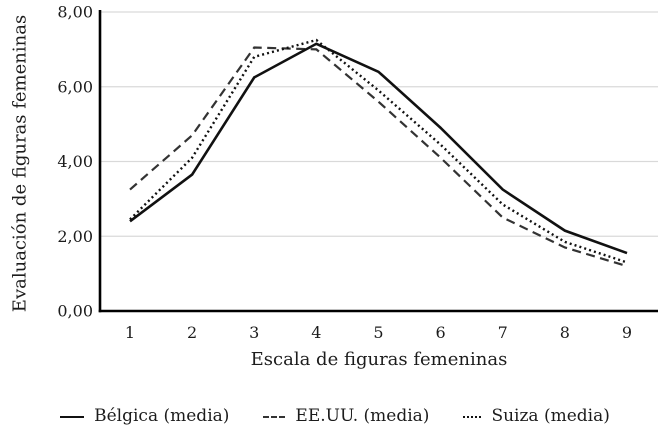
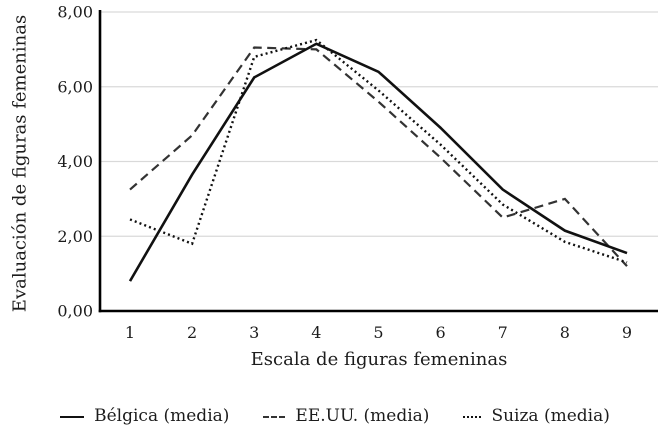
Bélgica (media)/1: 2,4 -> 0,8
Suiza (media)/2: 4,1 -> 1,8
EE.UU. (media)/8: 1,7 -> 3,0
